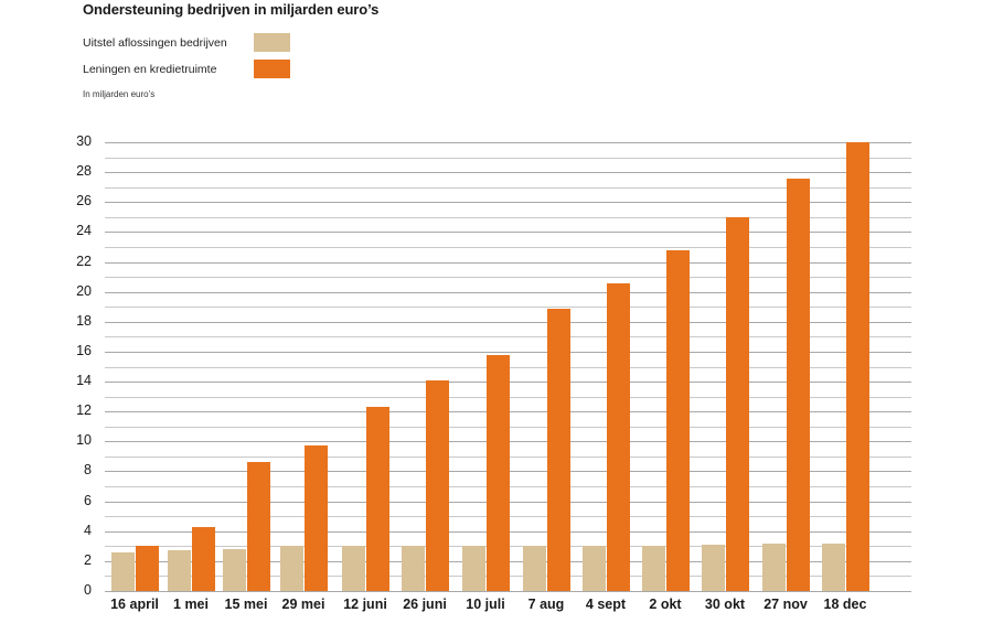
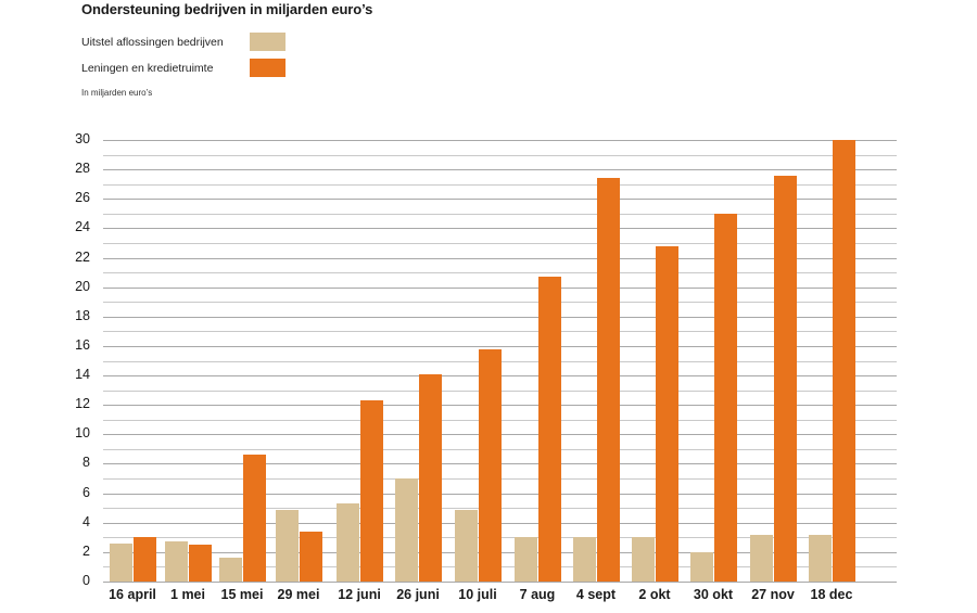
Leningen en kredietruimte/1 mei: 4.3 -> 2.5
Uitstel aflossingen bedrijven/15 mei: 2.8 -> 1.6
Uitstel aflossingen bedrijven/29 mei: 3.0 -> 4.9
Leningen en kredietruimte/29 mei: 9.7 -> 3.4
Uitstel aflossingen bedrijven/12 juni: 3.0 -> 5.3
Uitstel aflossingen bedrijven/26 juni: 3.0 -> 7.0
Uitstel aflossingen bedrijven/10 juli: 3.0 -> 4.9
Leningen en kredietruimte/7 aug: 18.9 -> 20.7
Leningen en kredietruimte/4 sept: 20.6 -> 27.4
Uitstel aflossingen bedrijven/30 okt: 3.1 -> 2.0
